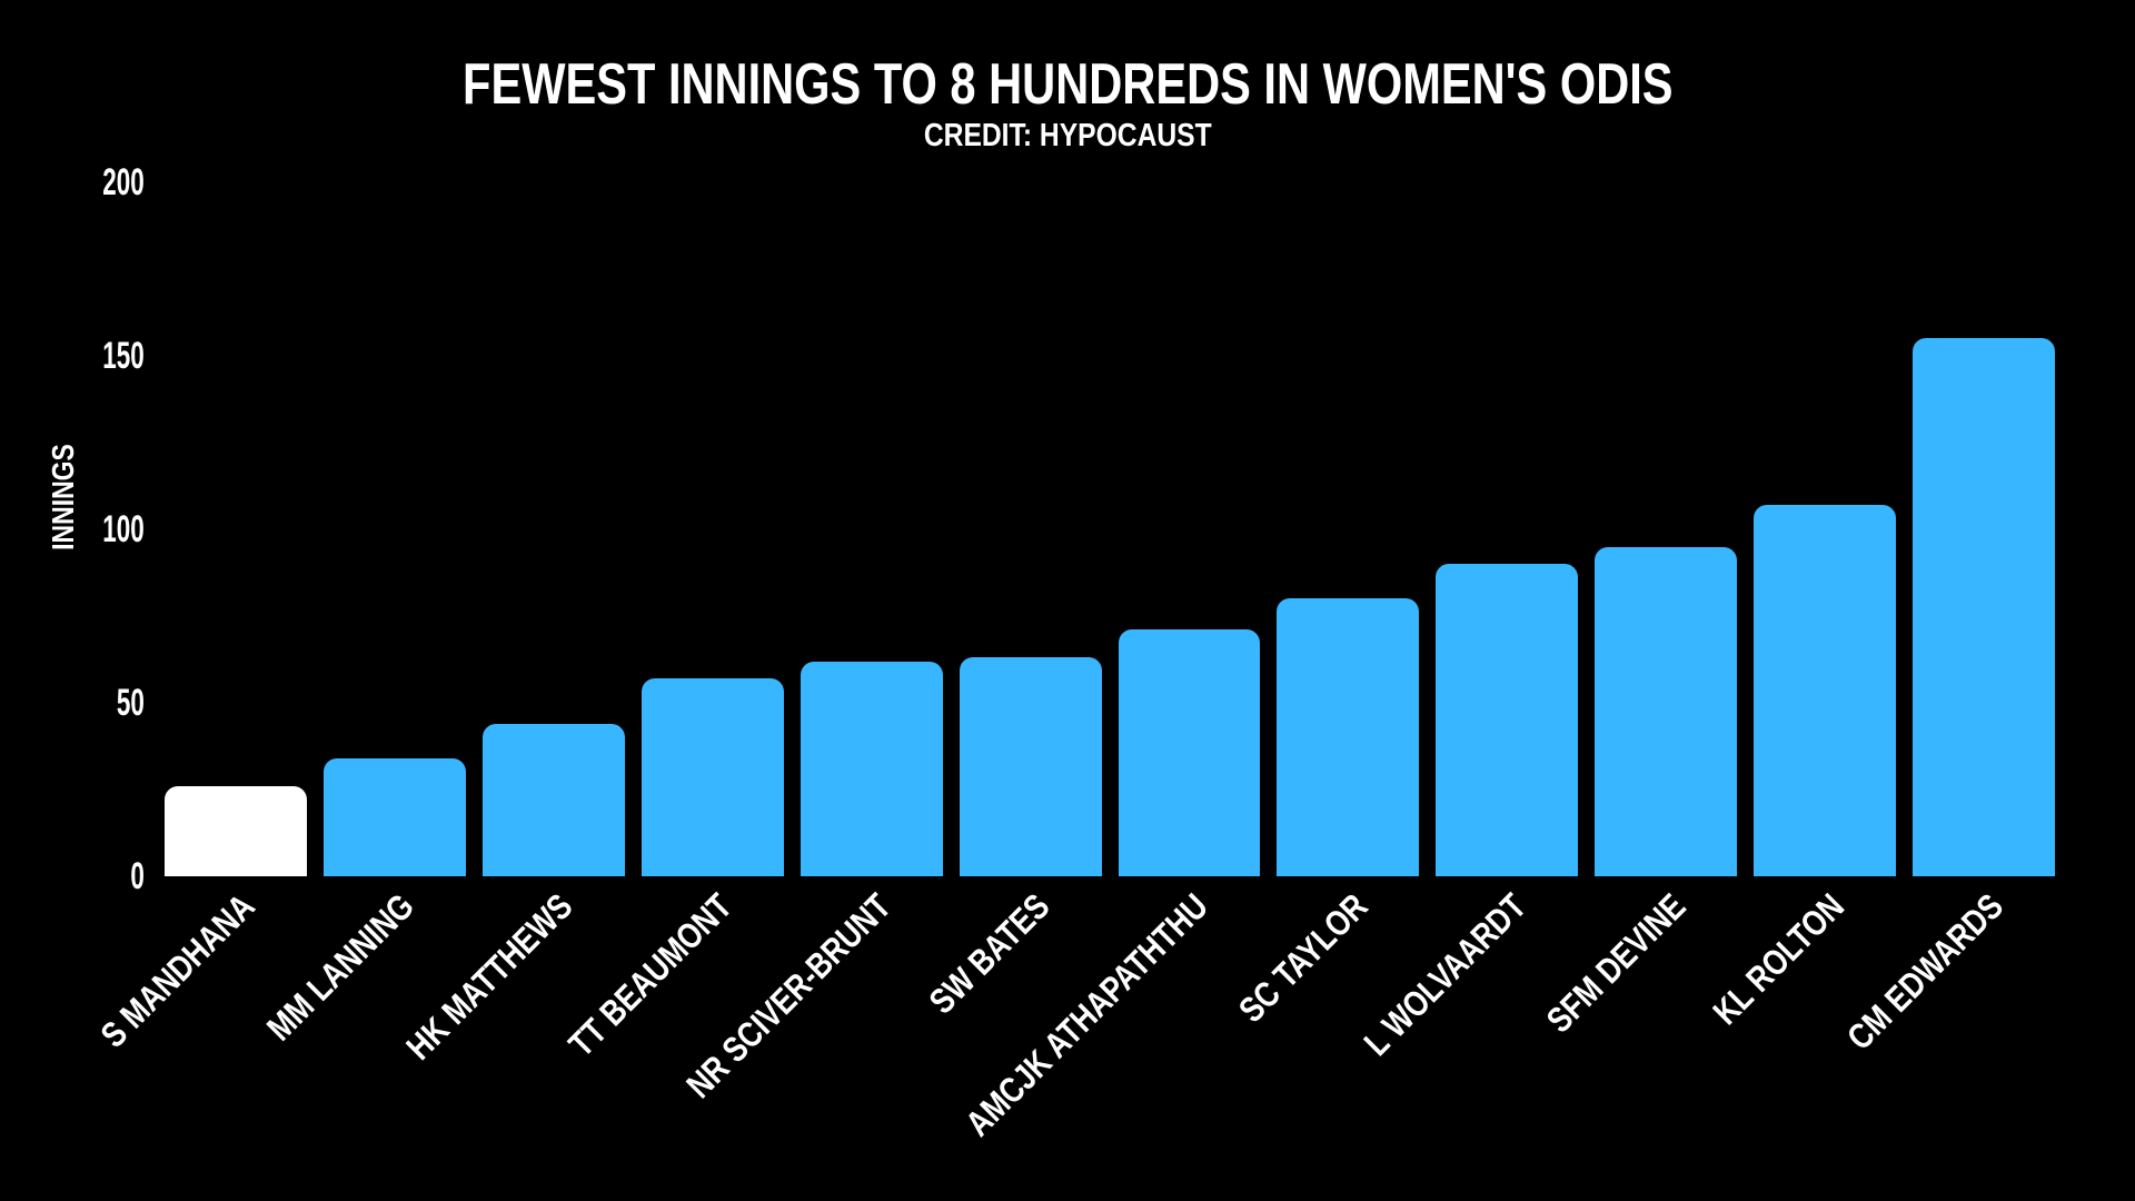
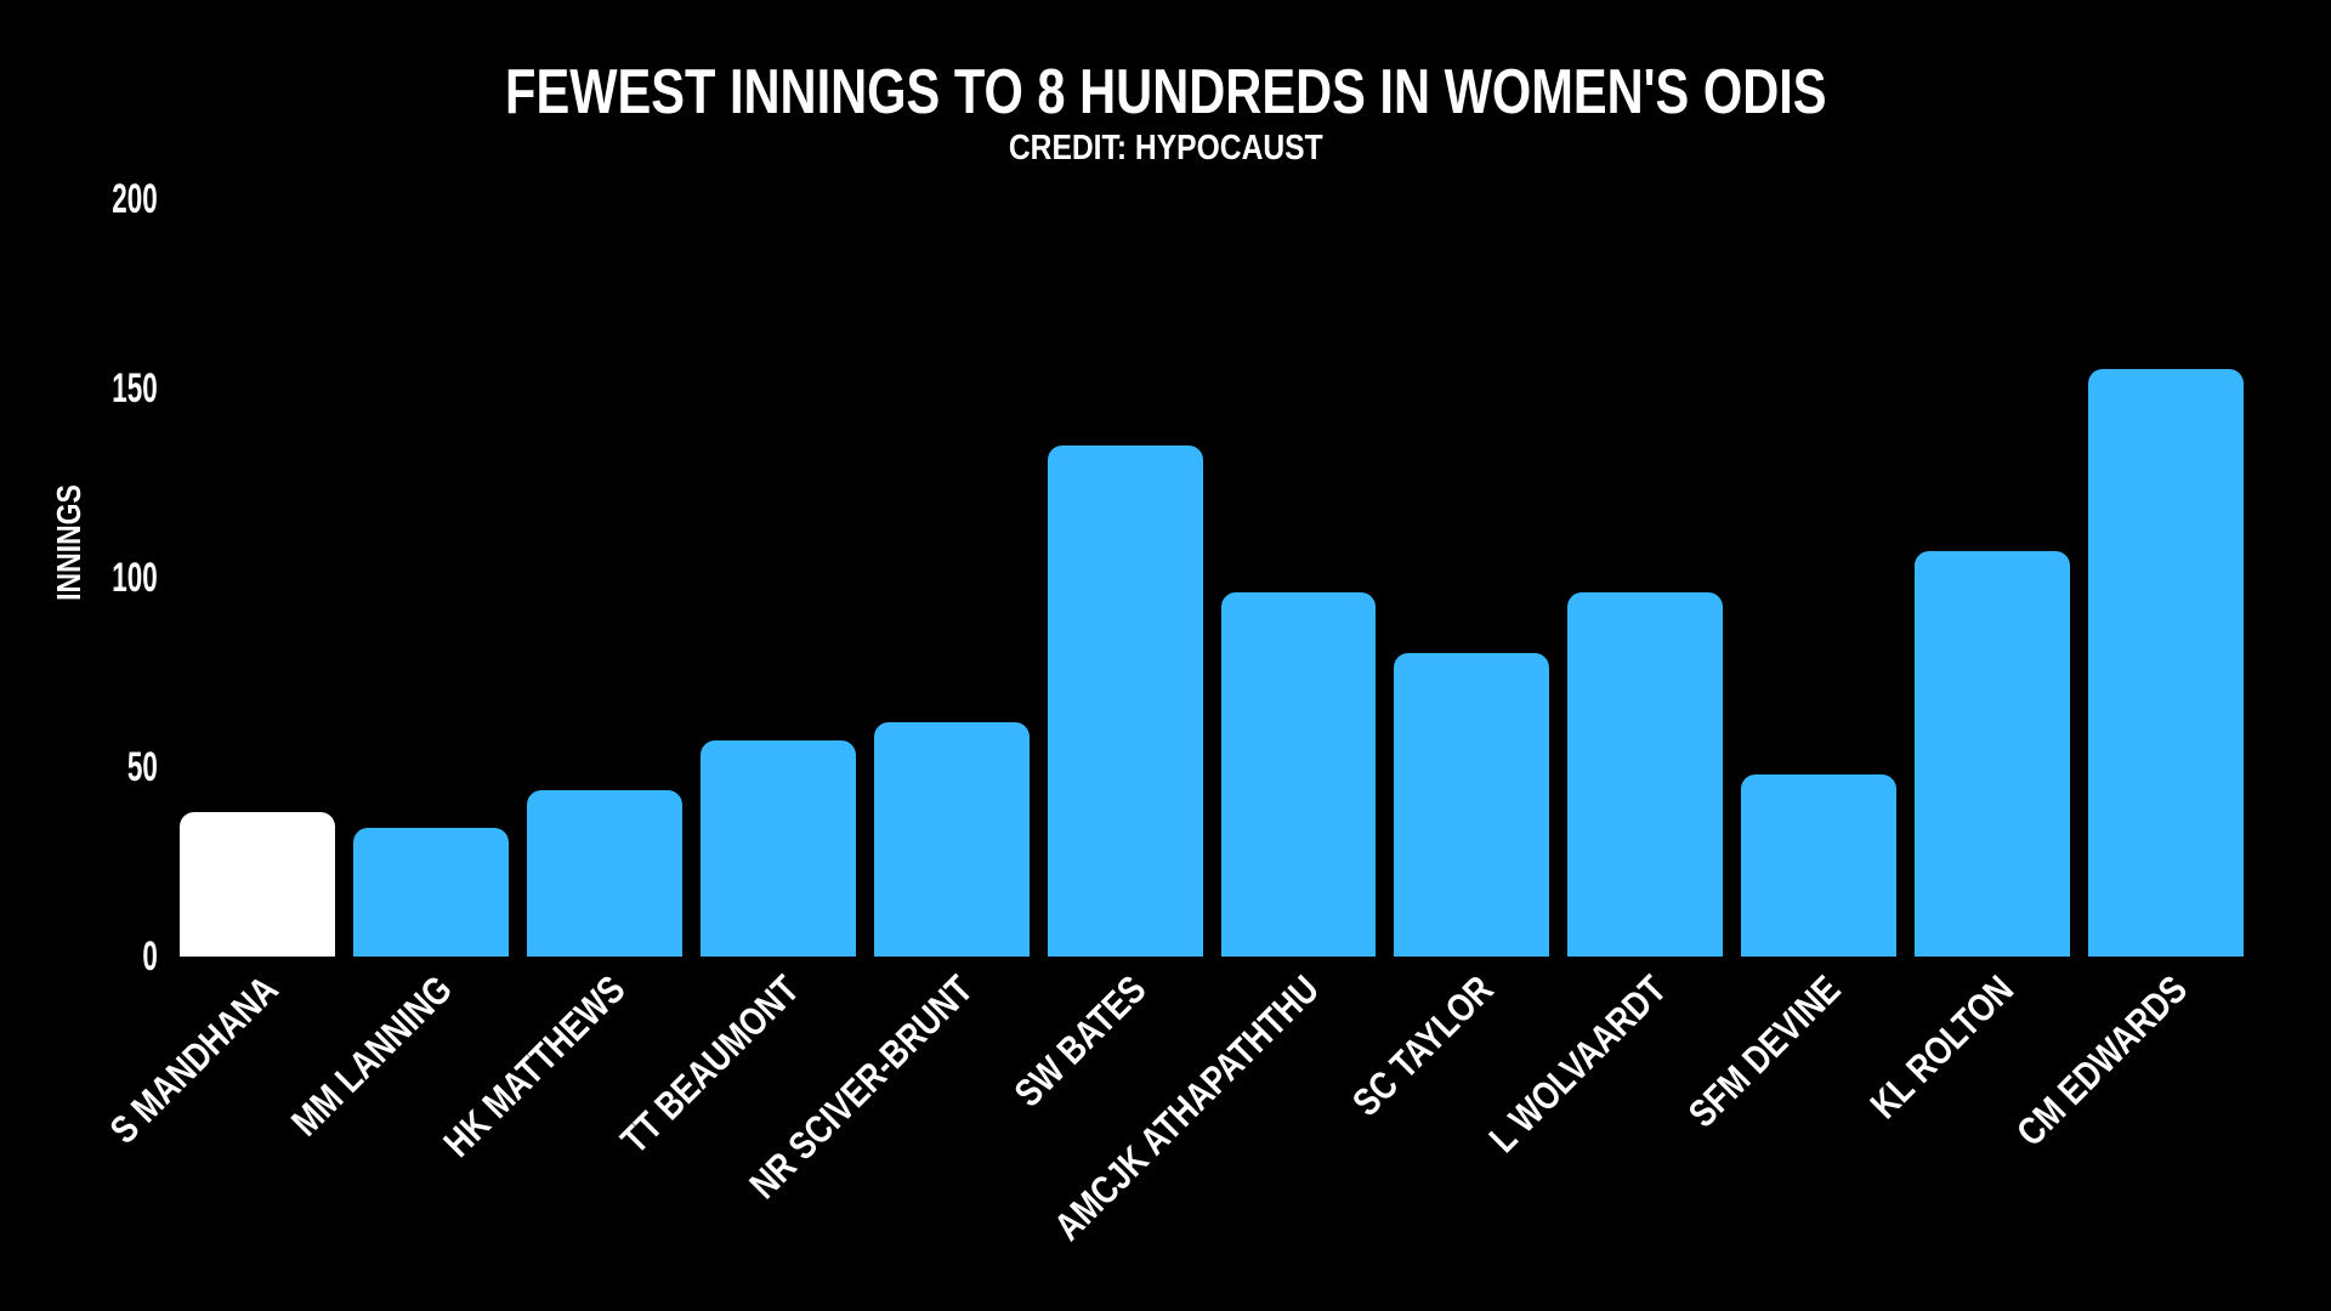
S MANDHANA: 26 -> 38
SW BATES: 63 -> 135
AMCJK ATHAPATHTHU: 71 -> 96
L WOLVAARDT: 90 -> 96
SFM DEVINE: 95 -> 48
